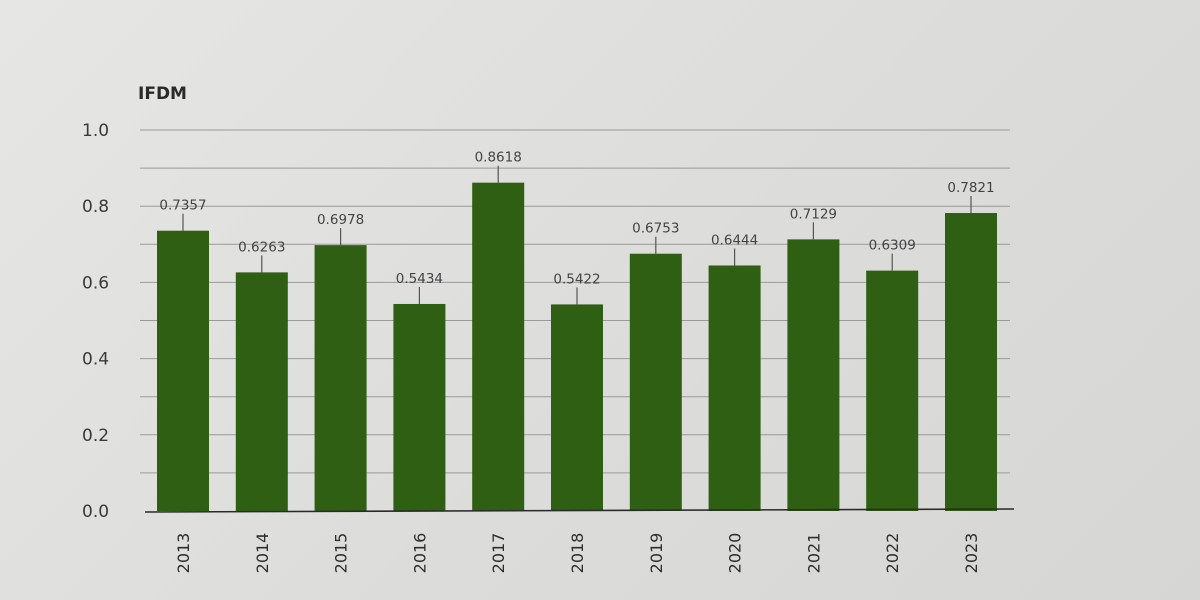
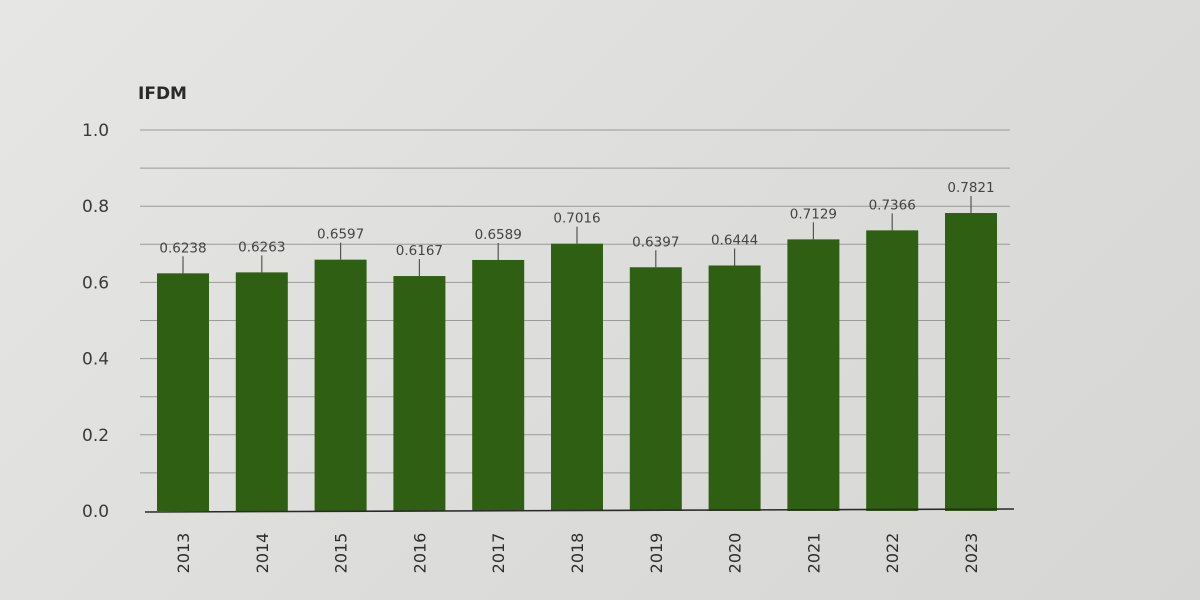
2013: 0.7357 -> 0.6238
2015: 0.6978 -> 0.6597
2016: 0.5434 -> 0.6167
2017: 0.8618 -> 0.6589
2018: 0.5422 -> 0.7016
2019: 0.6753 -> 0.6397
2022: 0.6309 -> 0.7366
